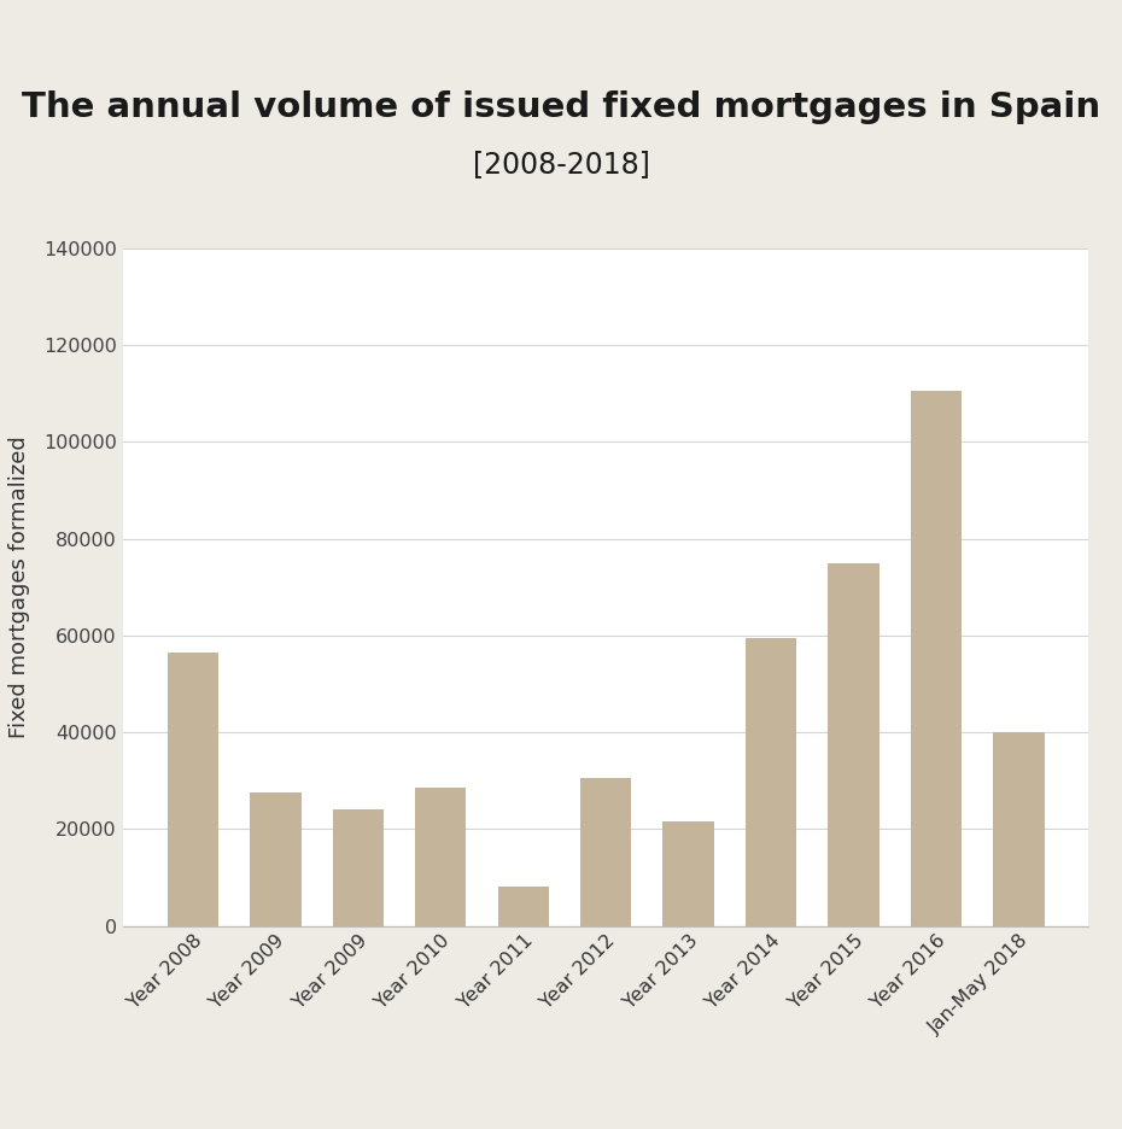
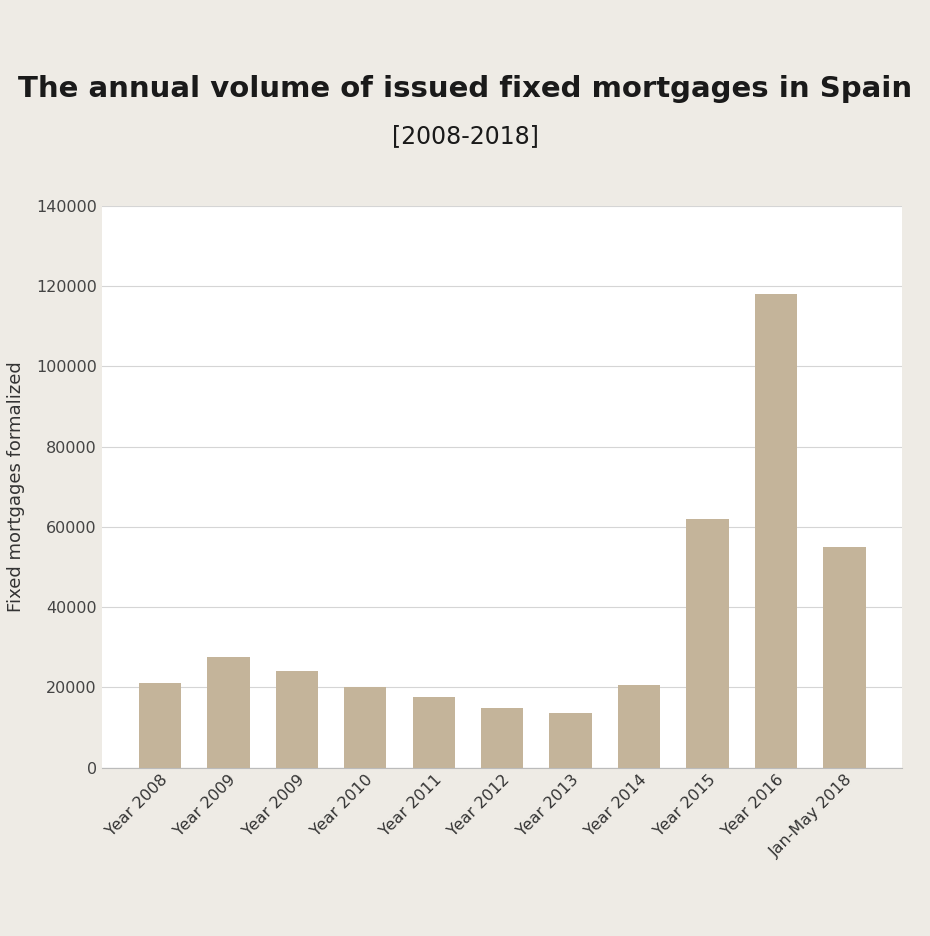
Year 2008: 56500 -> 21000
Year 2010: 28500 -> 20000
Year 2011: 8000 -> 17500
Year 2012: 30500 -> 14800
Year 2013: 21500 -> 13500
Year 2014: 59500 -> 20500
Year 2015: 75000 -> 62000
Year 2016: 110500 -> 118000
Jan-May 2018: 40000 -> 55000
